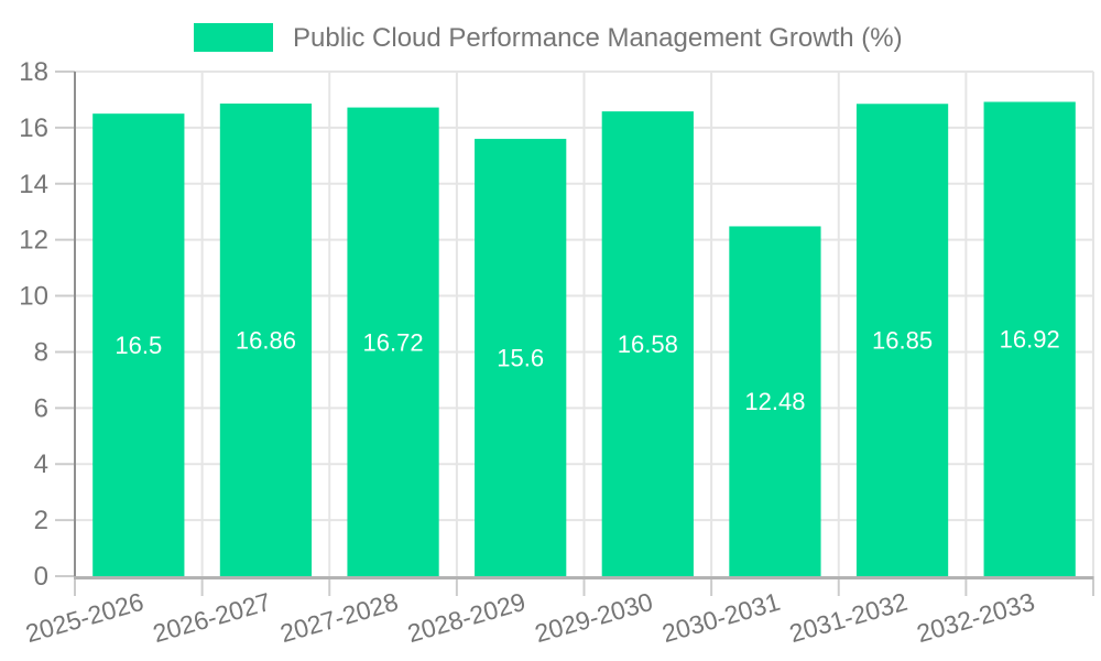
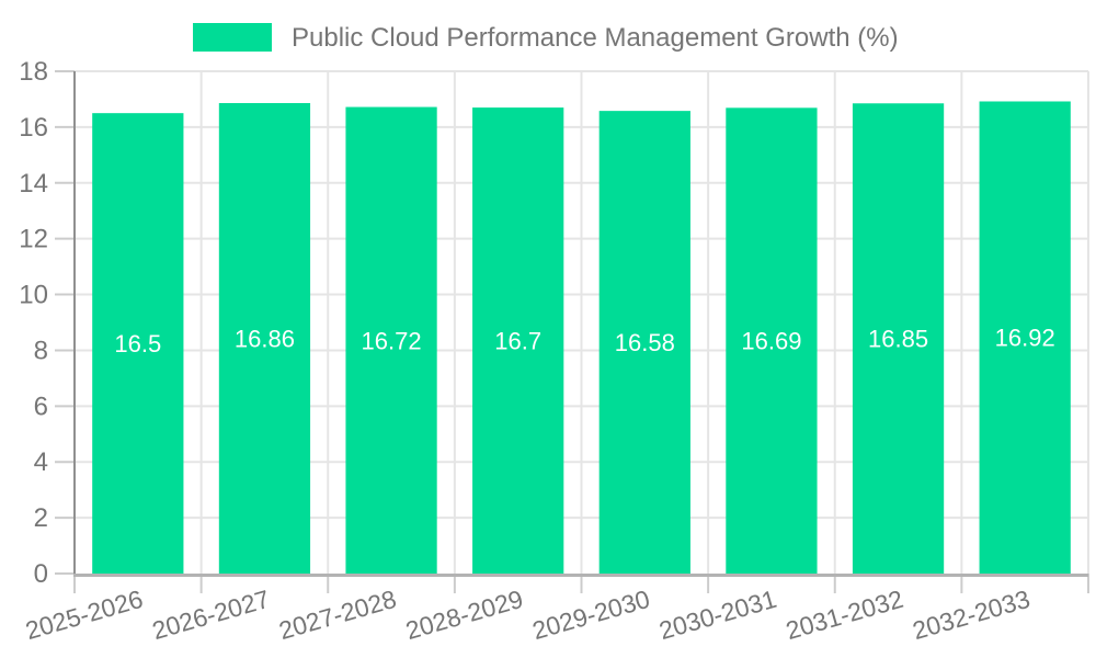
2028-2029: 15.6 -> 16.7
2030-2031: 12.48 -> 16.69
